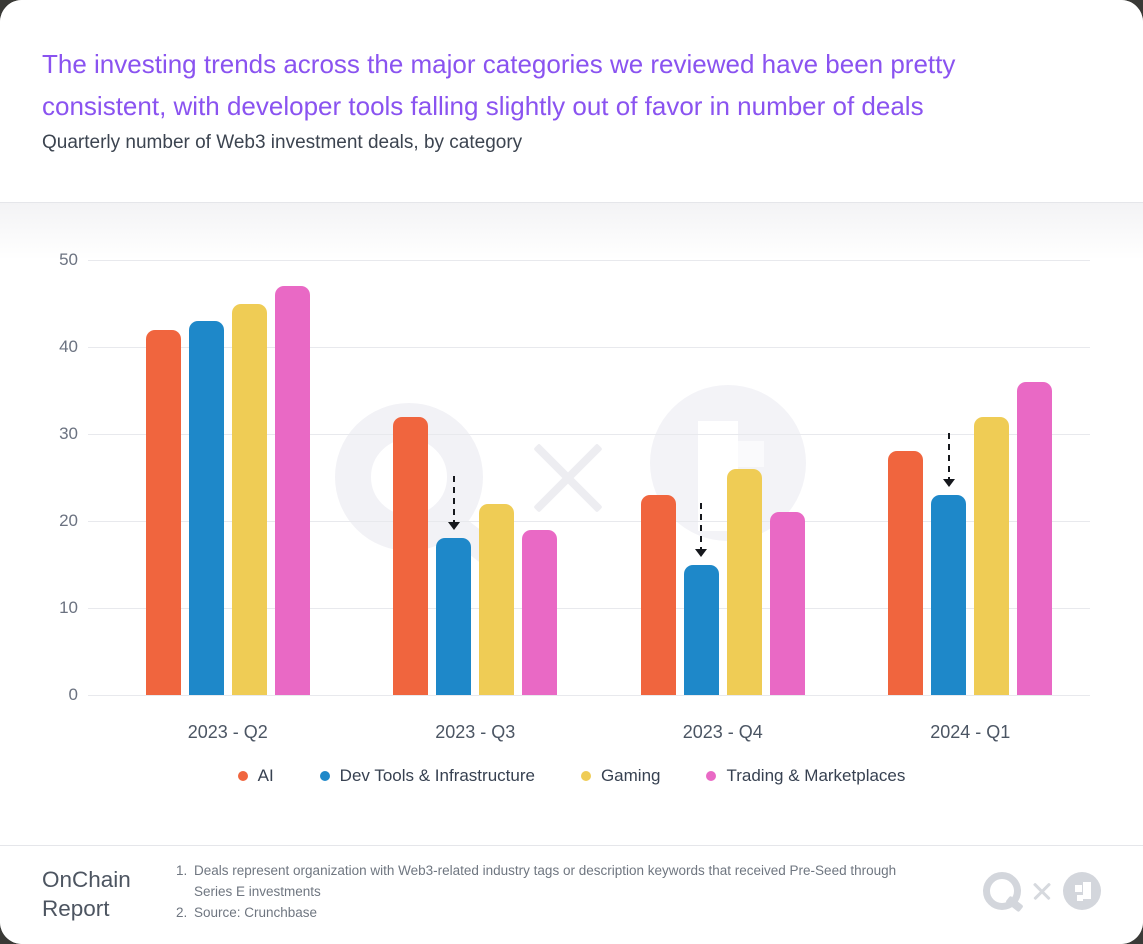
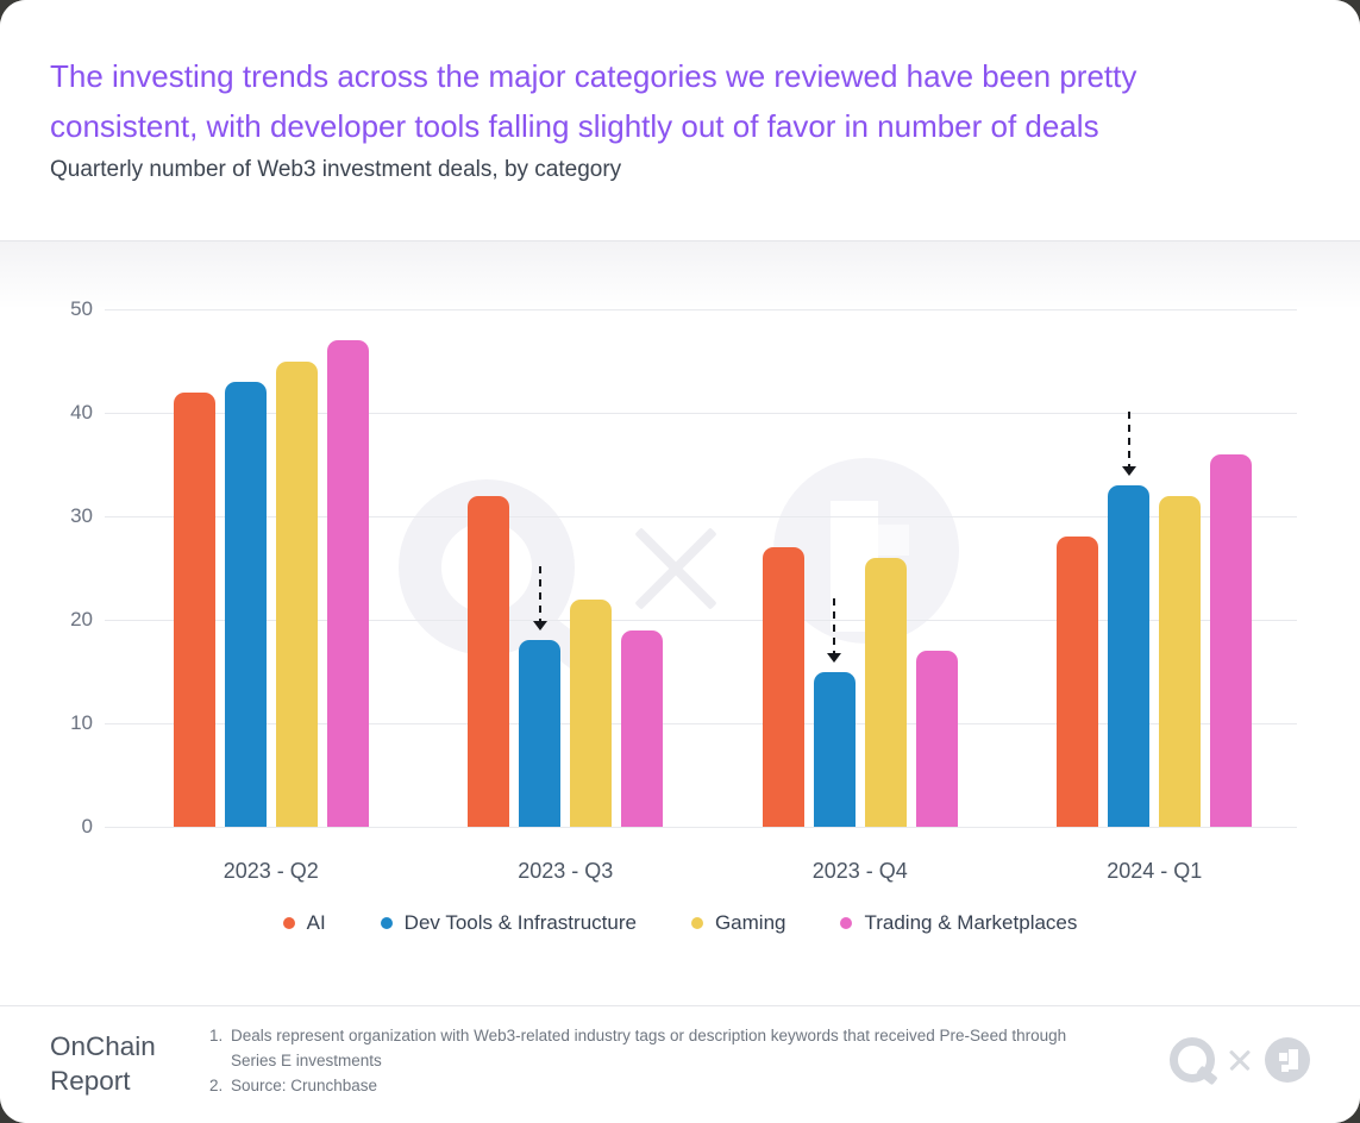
AI/2023 - Q4: 23 -> 27
Trading & Marketplaces/2023 - Q4: 21 -> 17
Dev Tools & Infrastructure/2024 - Q1: 23 -> 33
